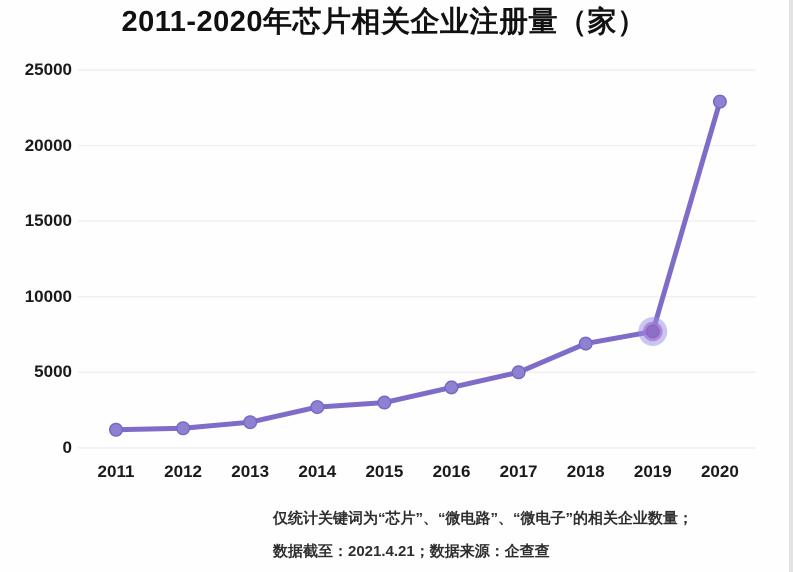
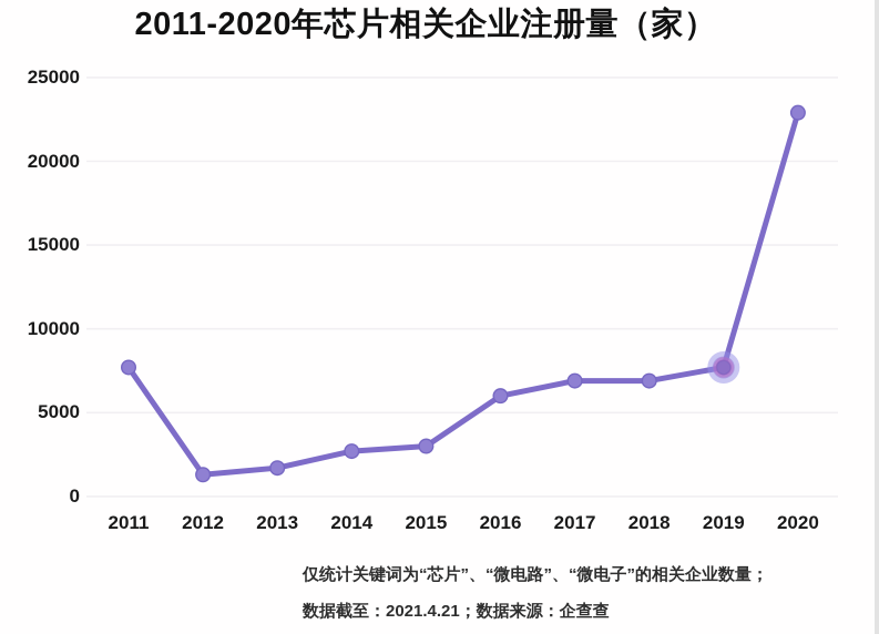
2011: 1200 -> 7700
2016: 4000 -> 6000
2017: 5000 -> 6900
